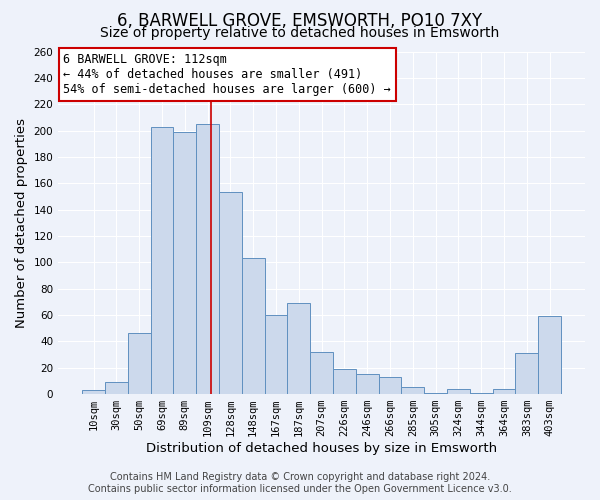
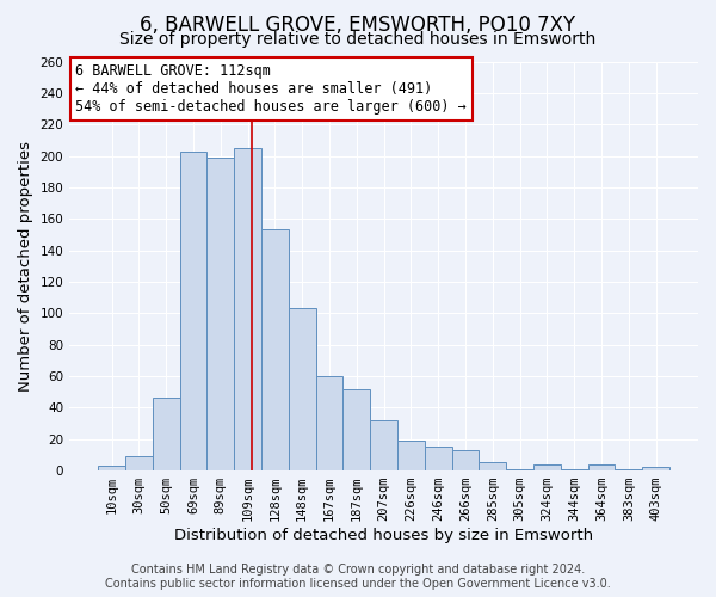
187sqm: 69 -> 52
383sqm: 31 -> 1
403sqm: 59 -> 2
